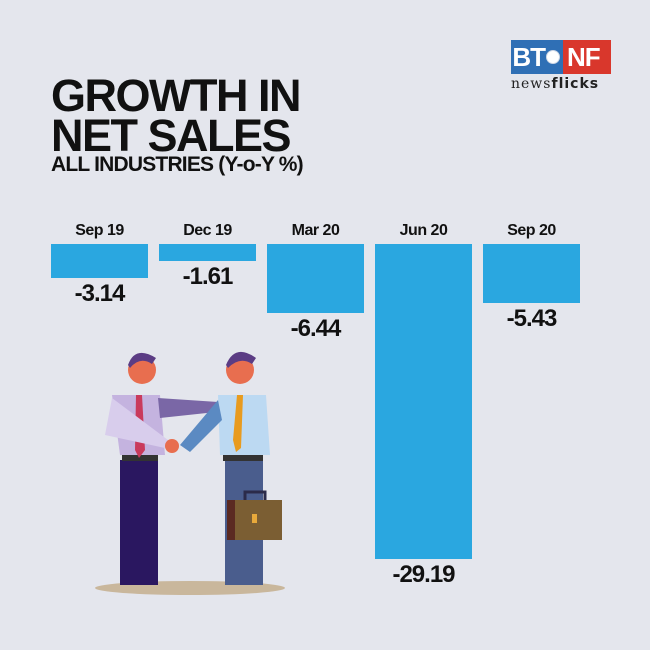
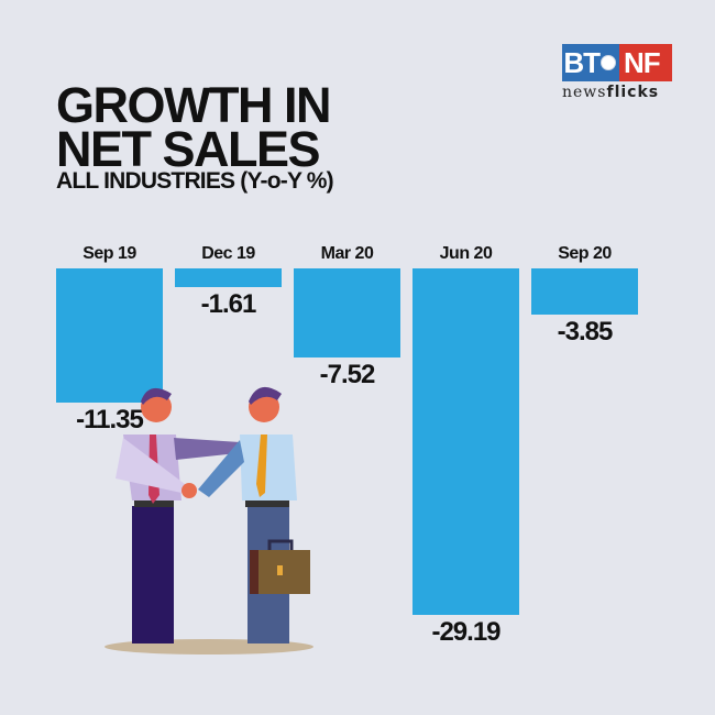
Sep 19: -3.14 -> -11.35
Mar 20: -6.44 -> -7.52
Sep 20: -5.43 -> -3.85
